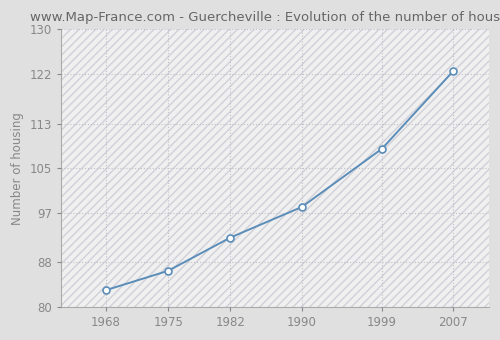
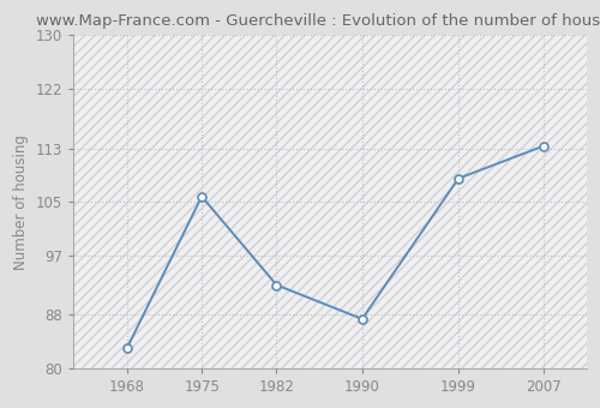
1975: 86.5 -> 105.8
1990: 98.0 -> 87.4
2007: 122.5 -> 113.4
